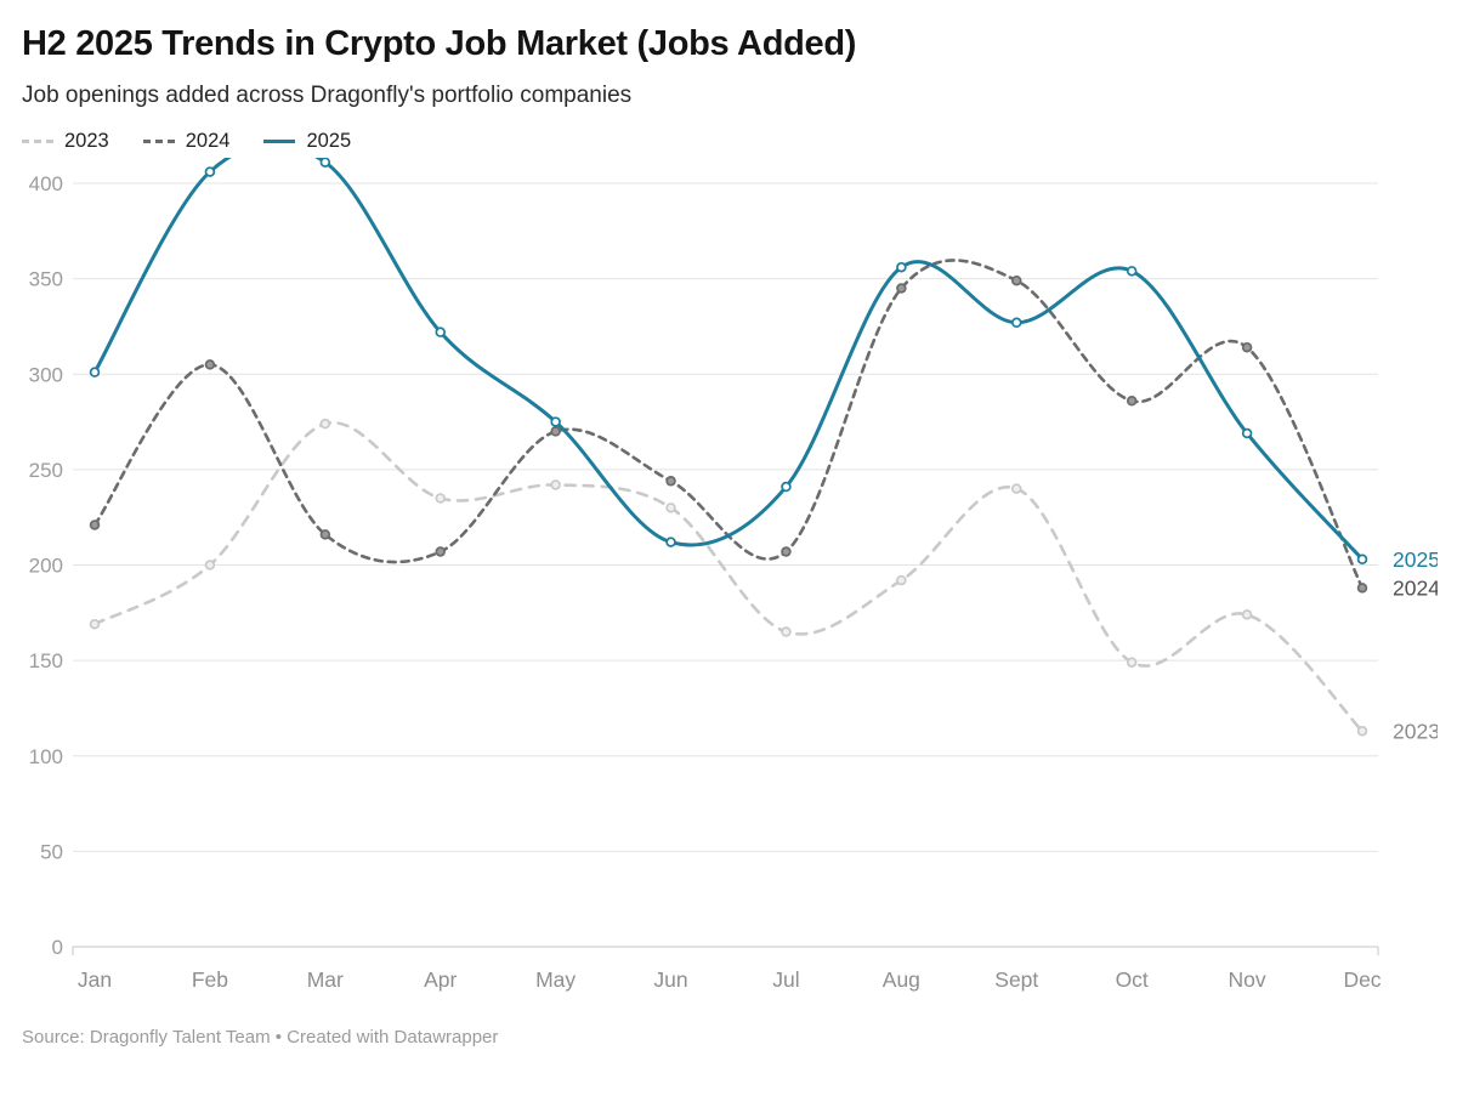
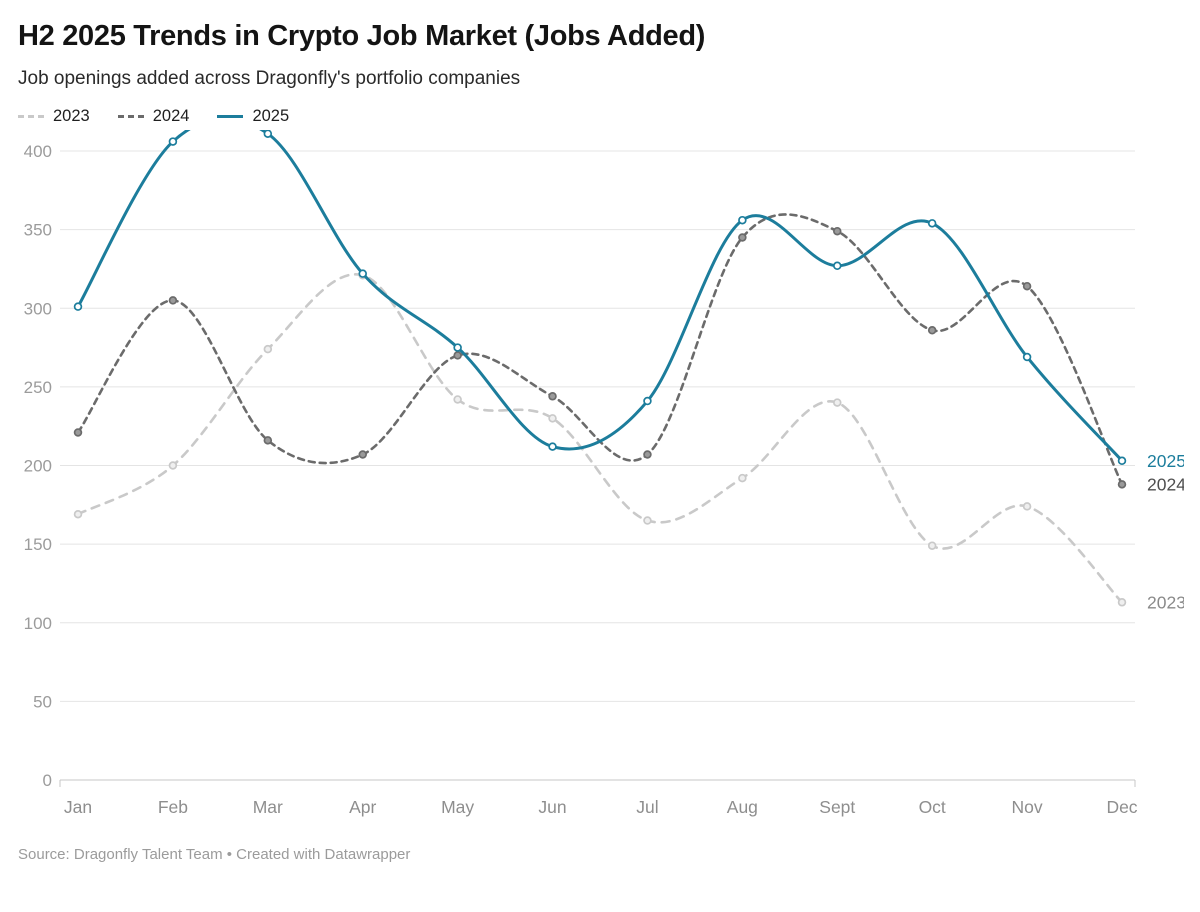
2023/Apr: 235 -> 321
